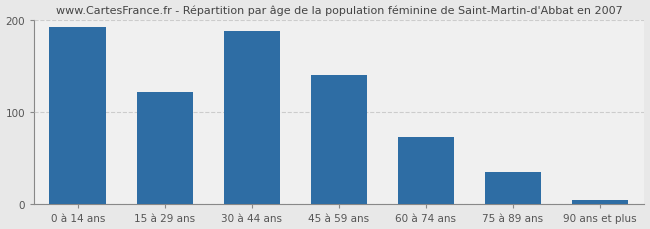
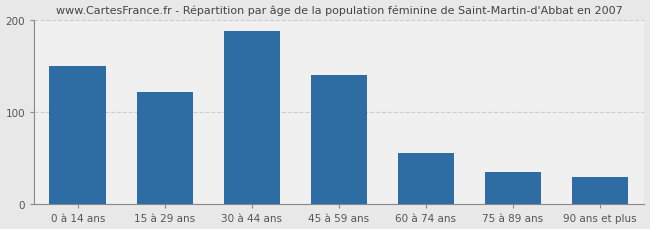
0 à 14 ans: 192 -> 150
60 à 74 ans: 73 -> 56
90 ans et plus: 5 -> 30
